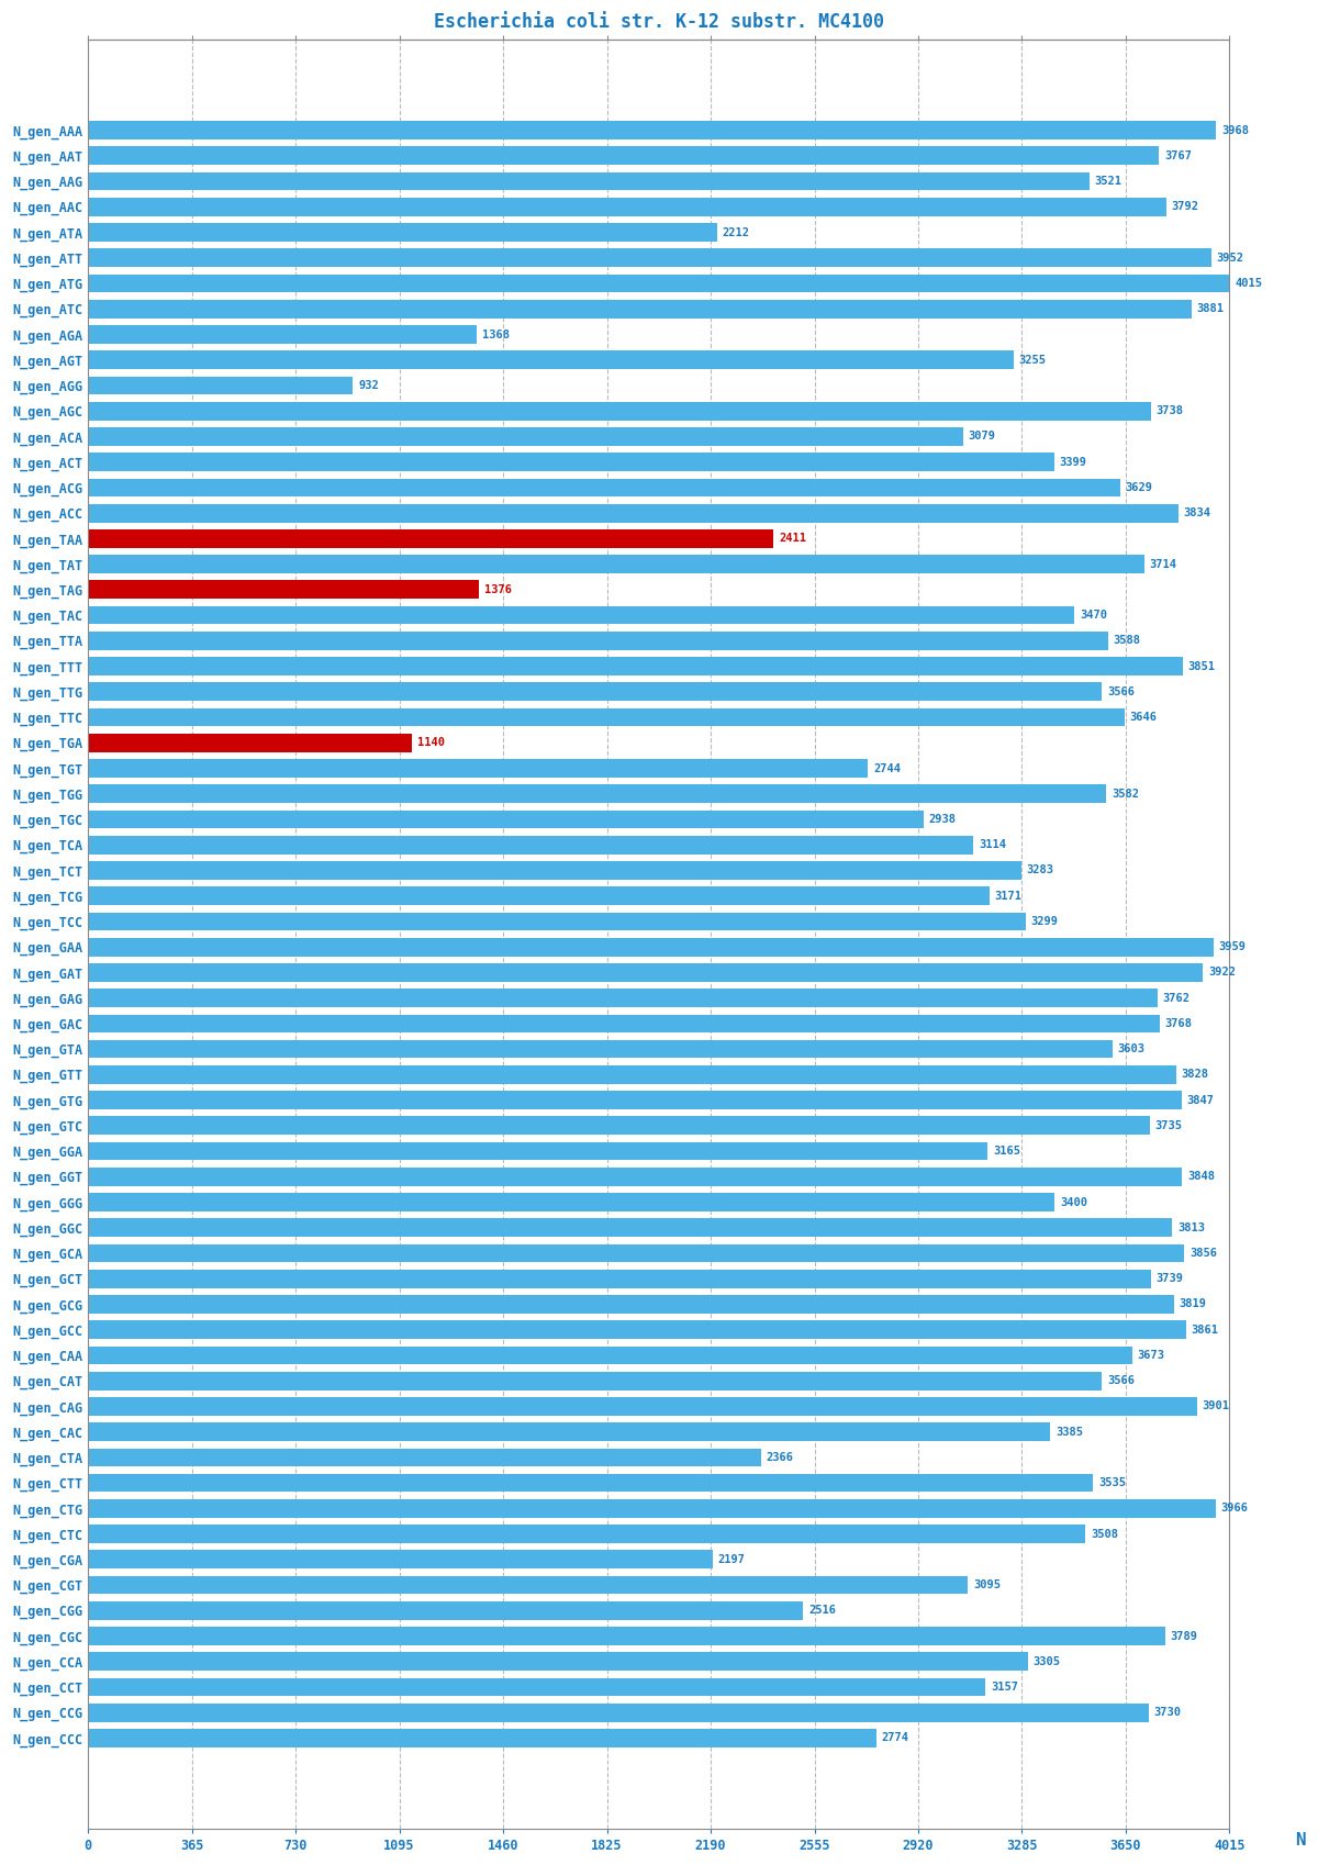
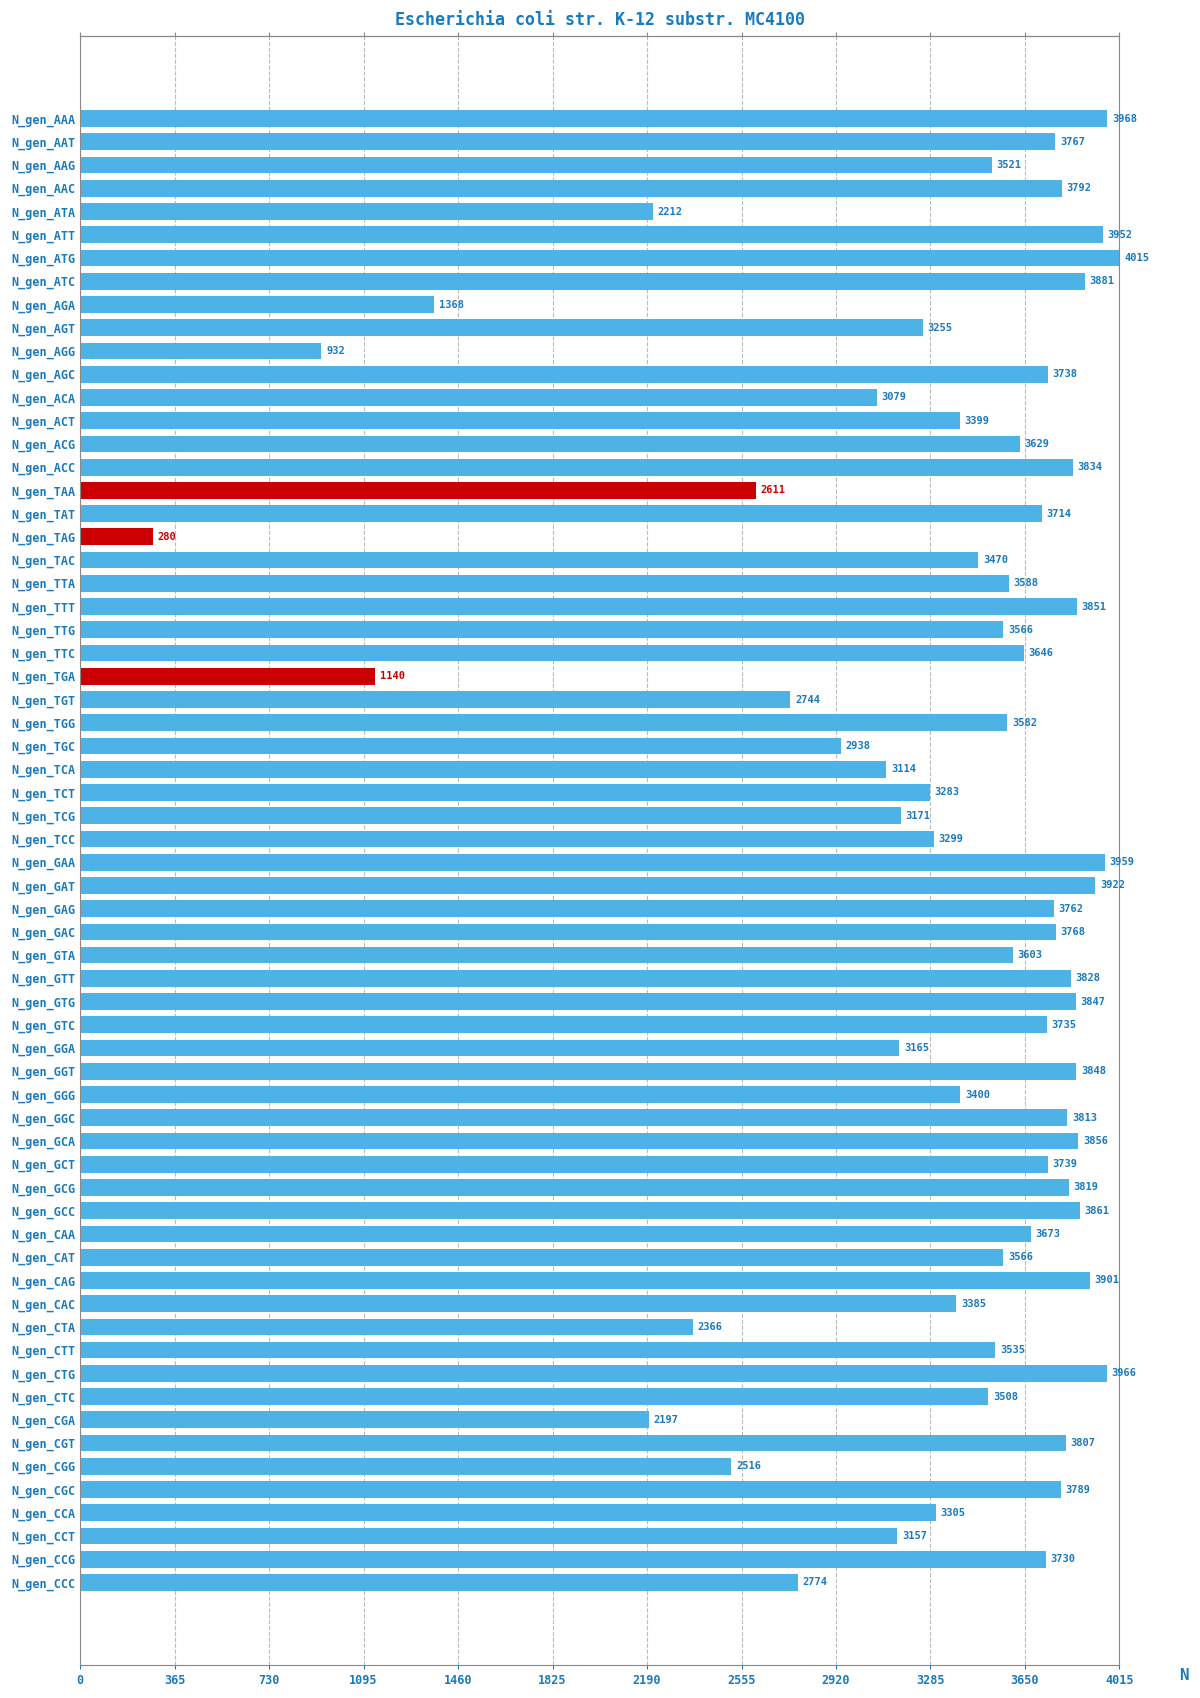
N_gen_TAA: 2411 -> 2611
N_gen_TAG: 1376 -> 280
N_gen_CGT: 3095 -> 3807
